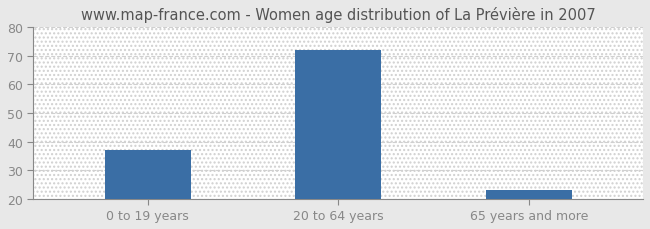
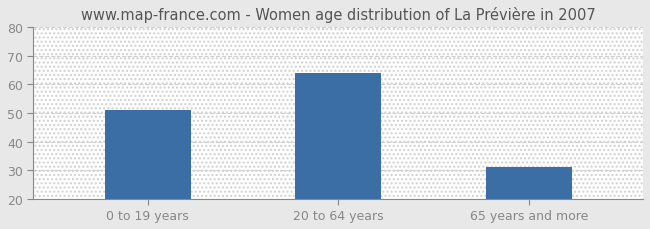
0 to 19 years: 37 -> 51
20 to 64 years: 72 -> 64
65 years and more: 23 -> 31
